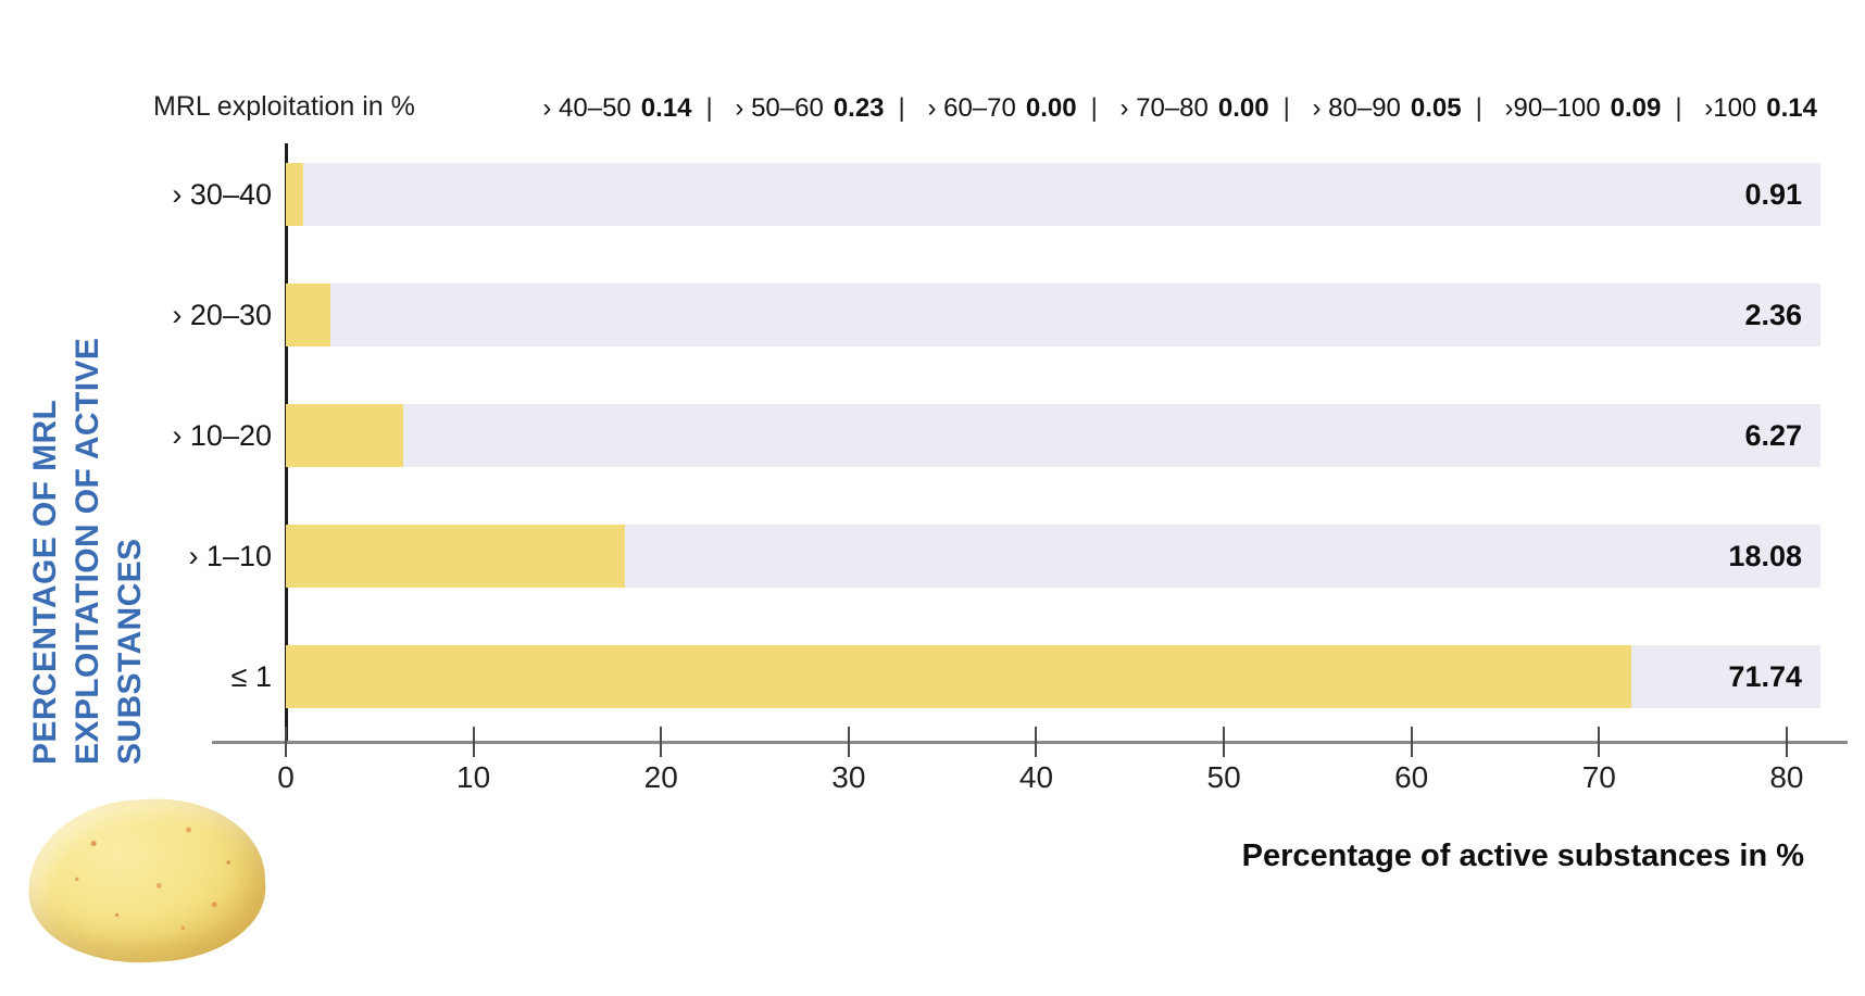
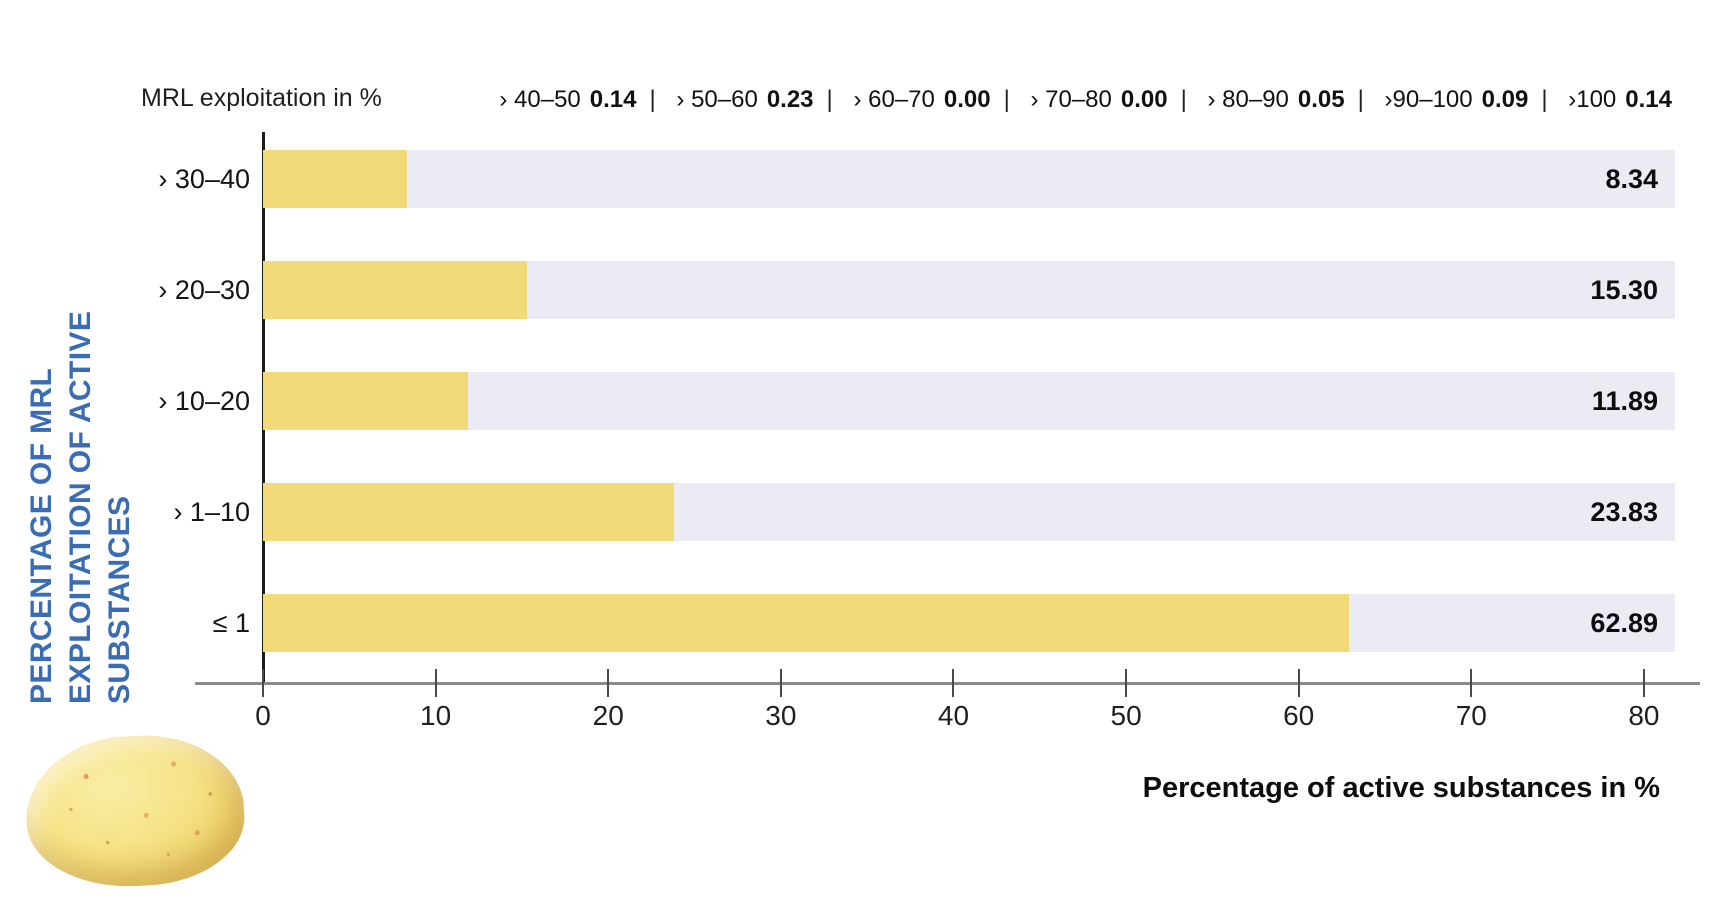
› 30–40: 0.91 -> 8.34
› 20–30: 2.36 -> 15.30
› 10–20: 6.27 -> 11.89
› 1–10: 18.08 -> 23.83
≤ 1: 71.74 -> 62.89
